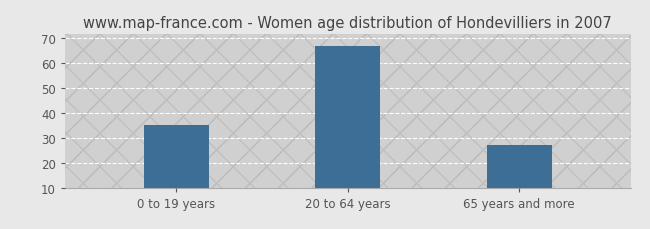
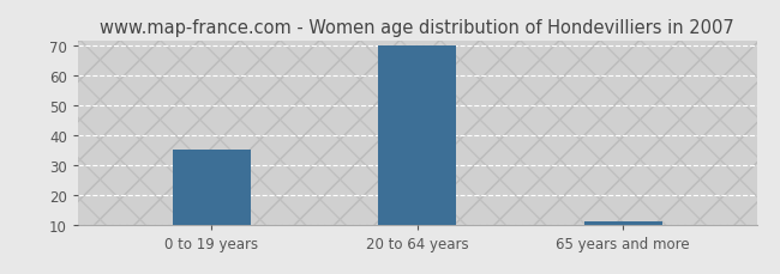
20 to 64 years: 67 -> 70
65 years and more: 27 -> 11
